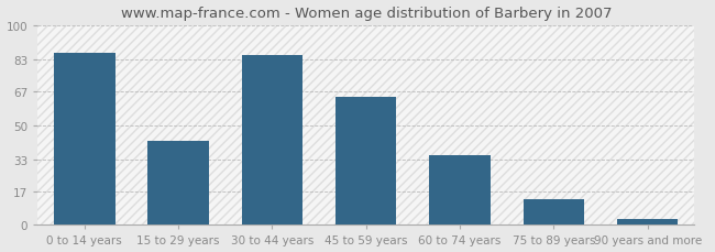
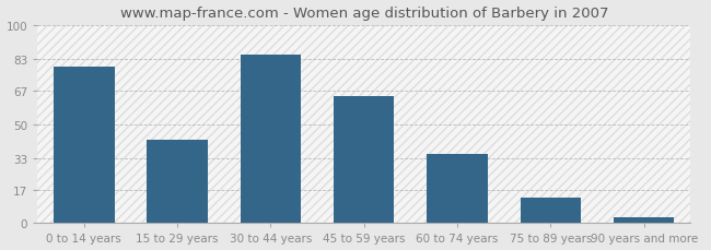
0 to 14 years: 86 -> 79
